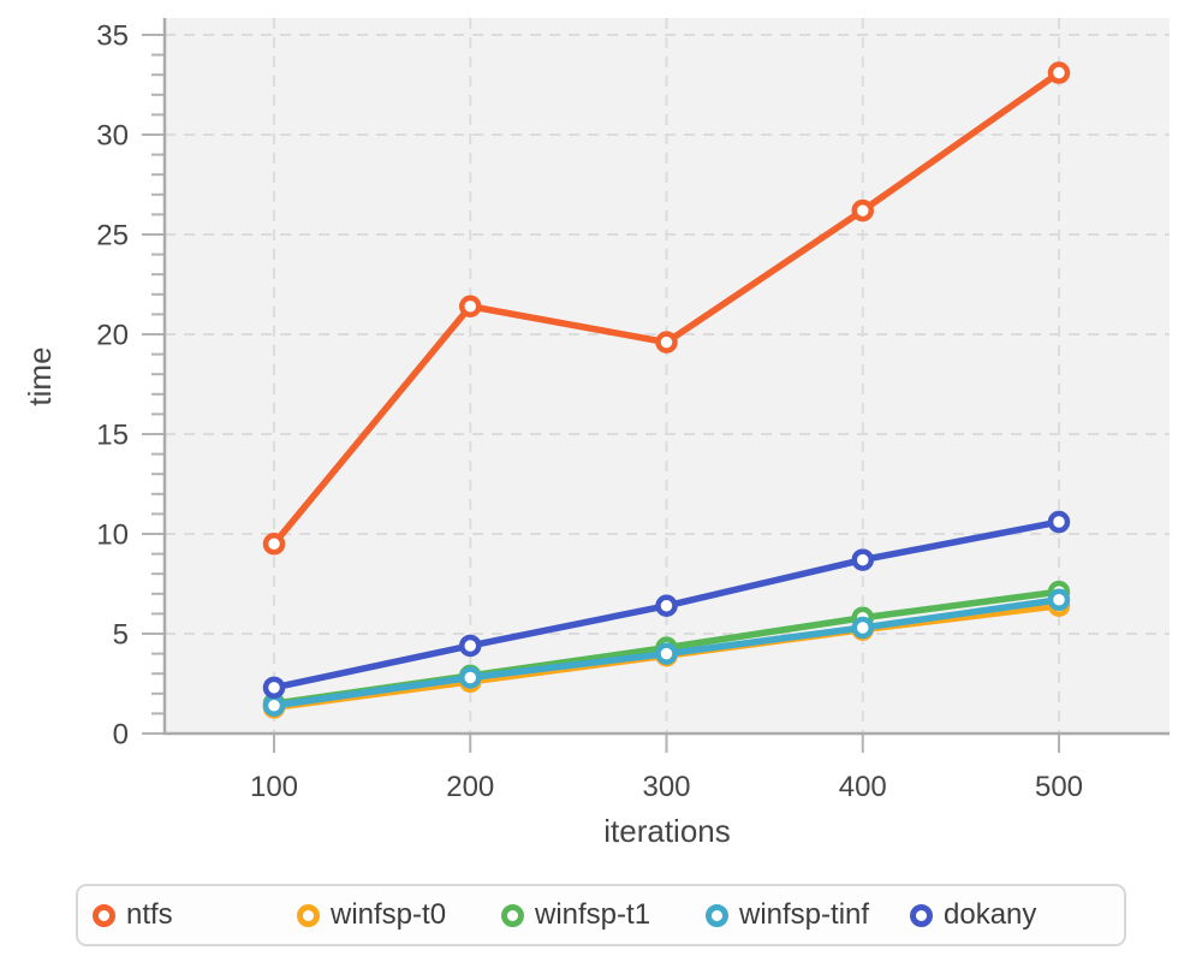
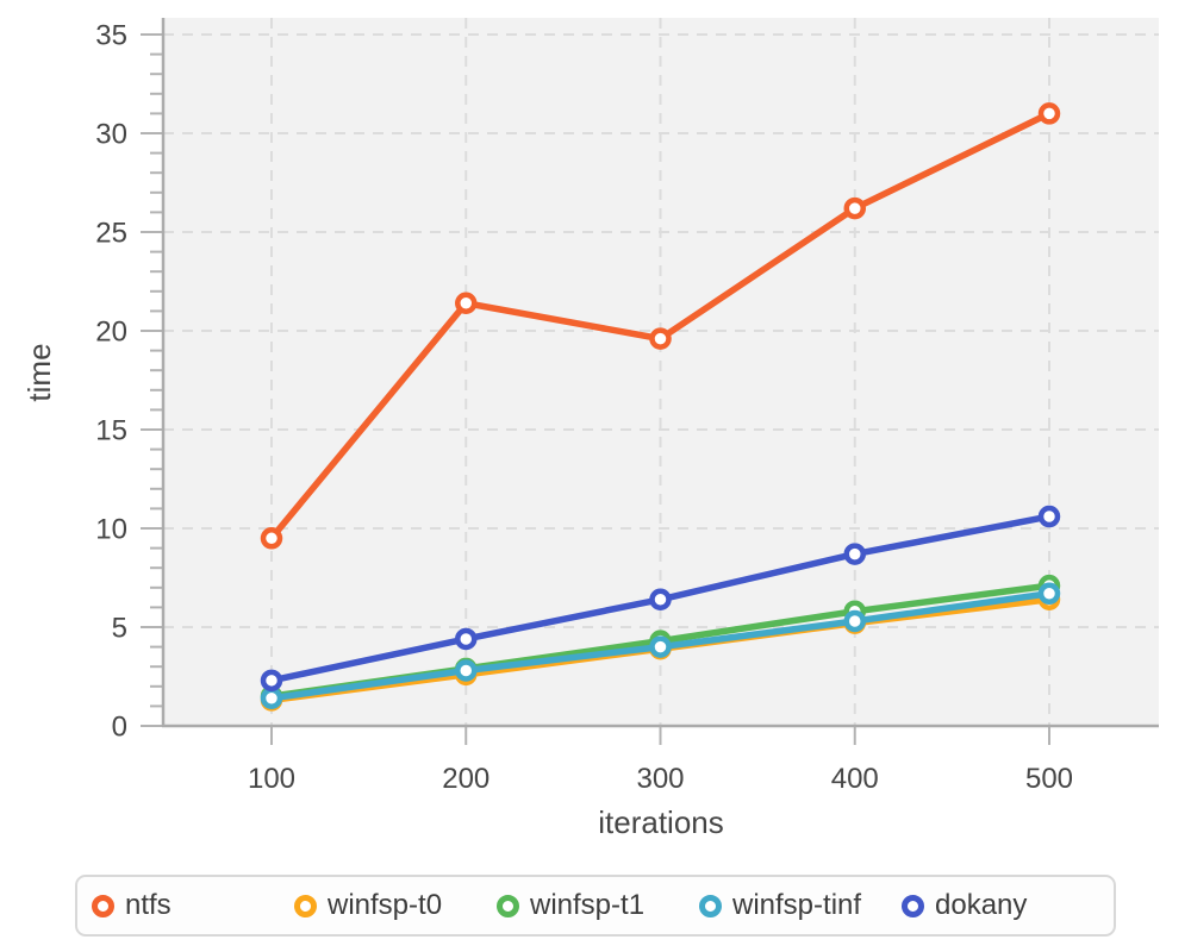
ntfs/500: 33.1 -> 31.0
